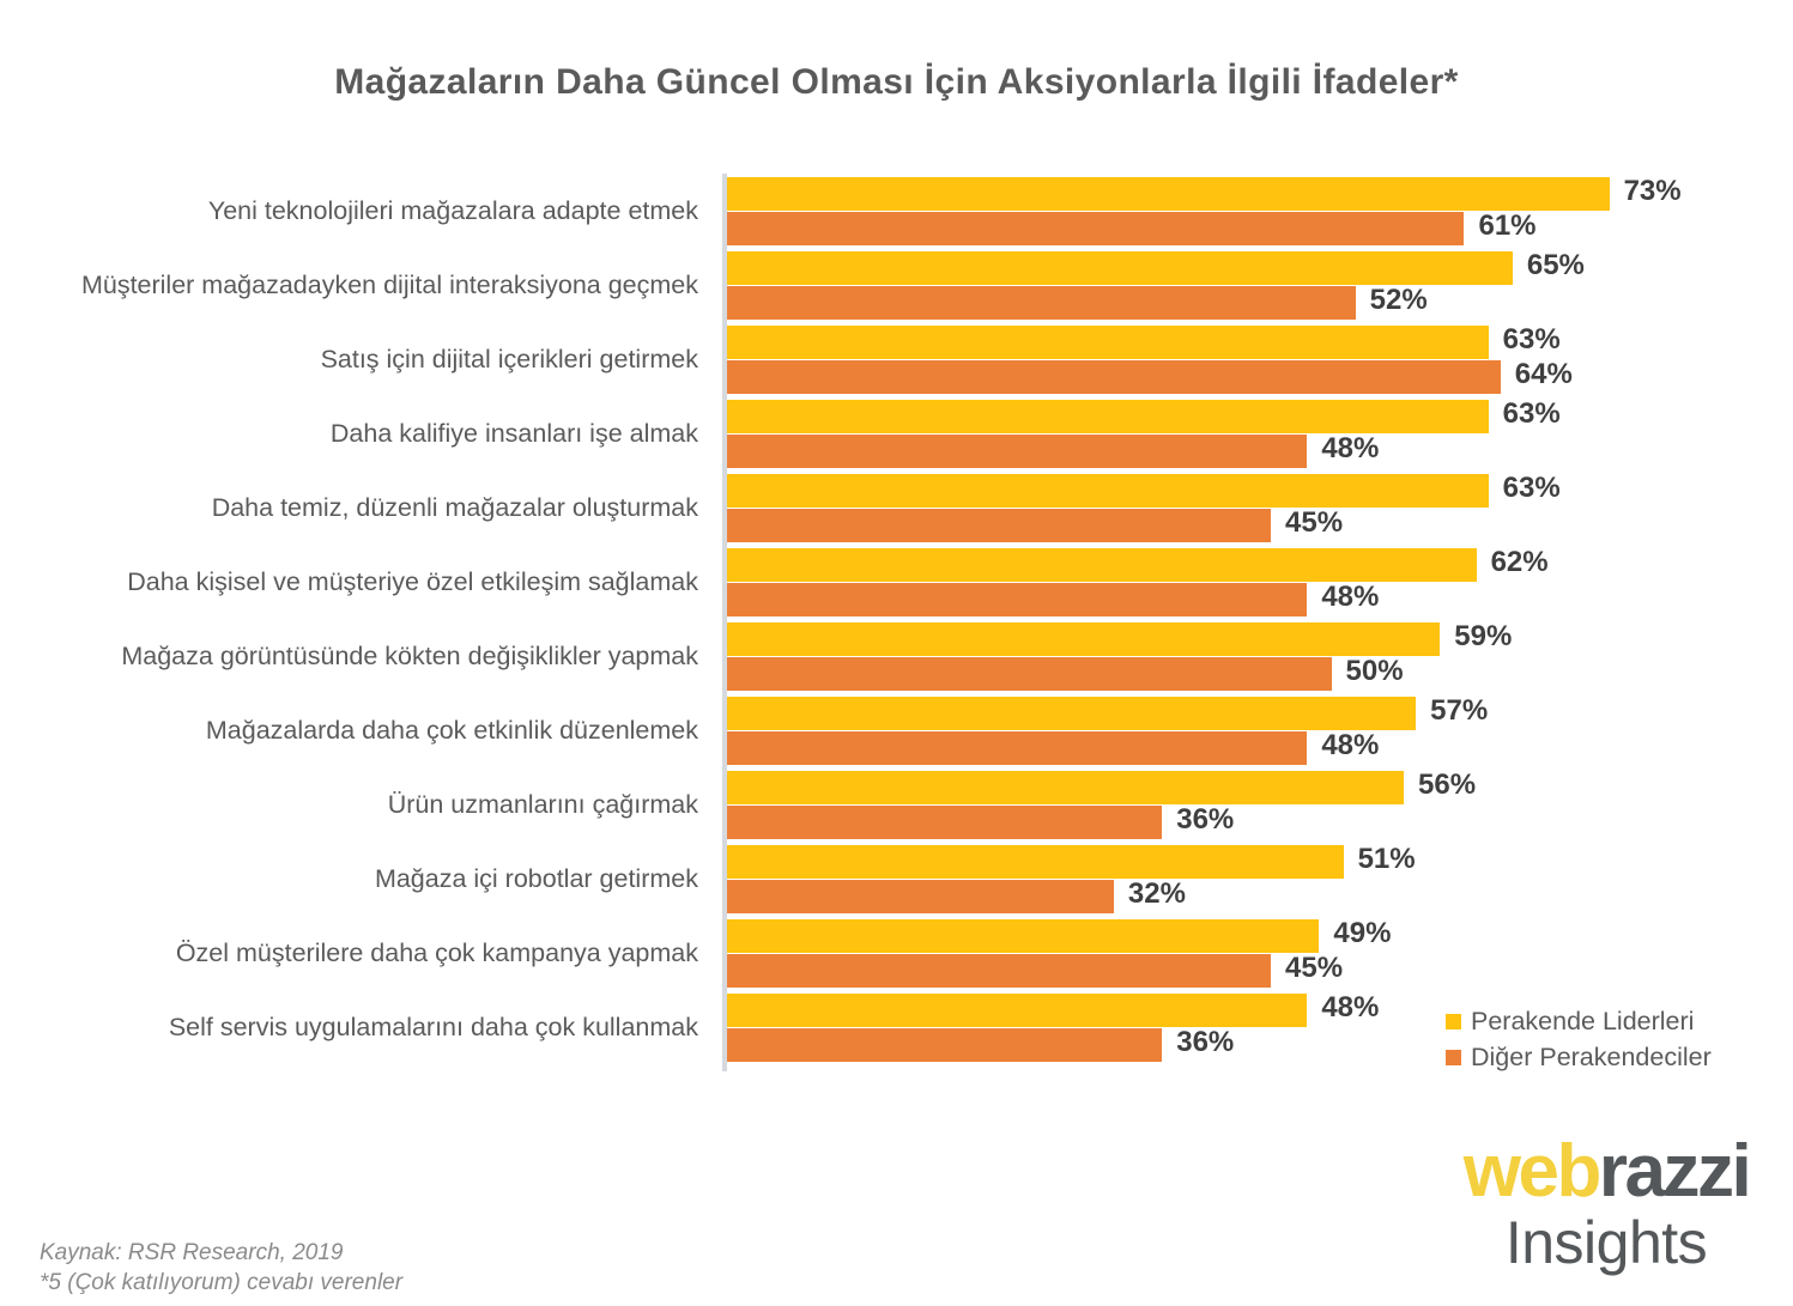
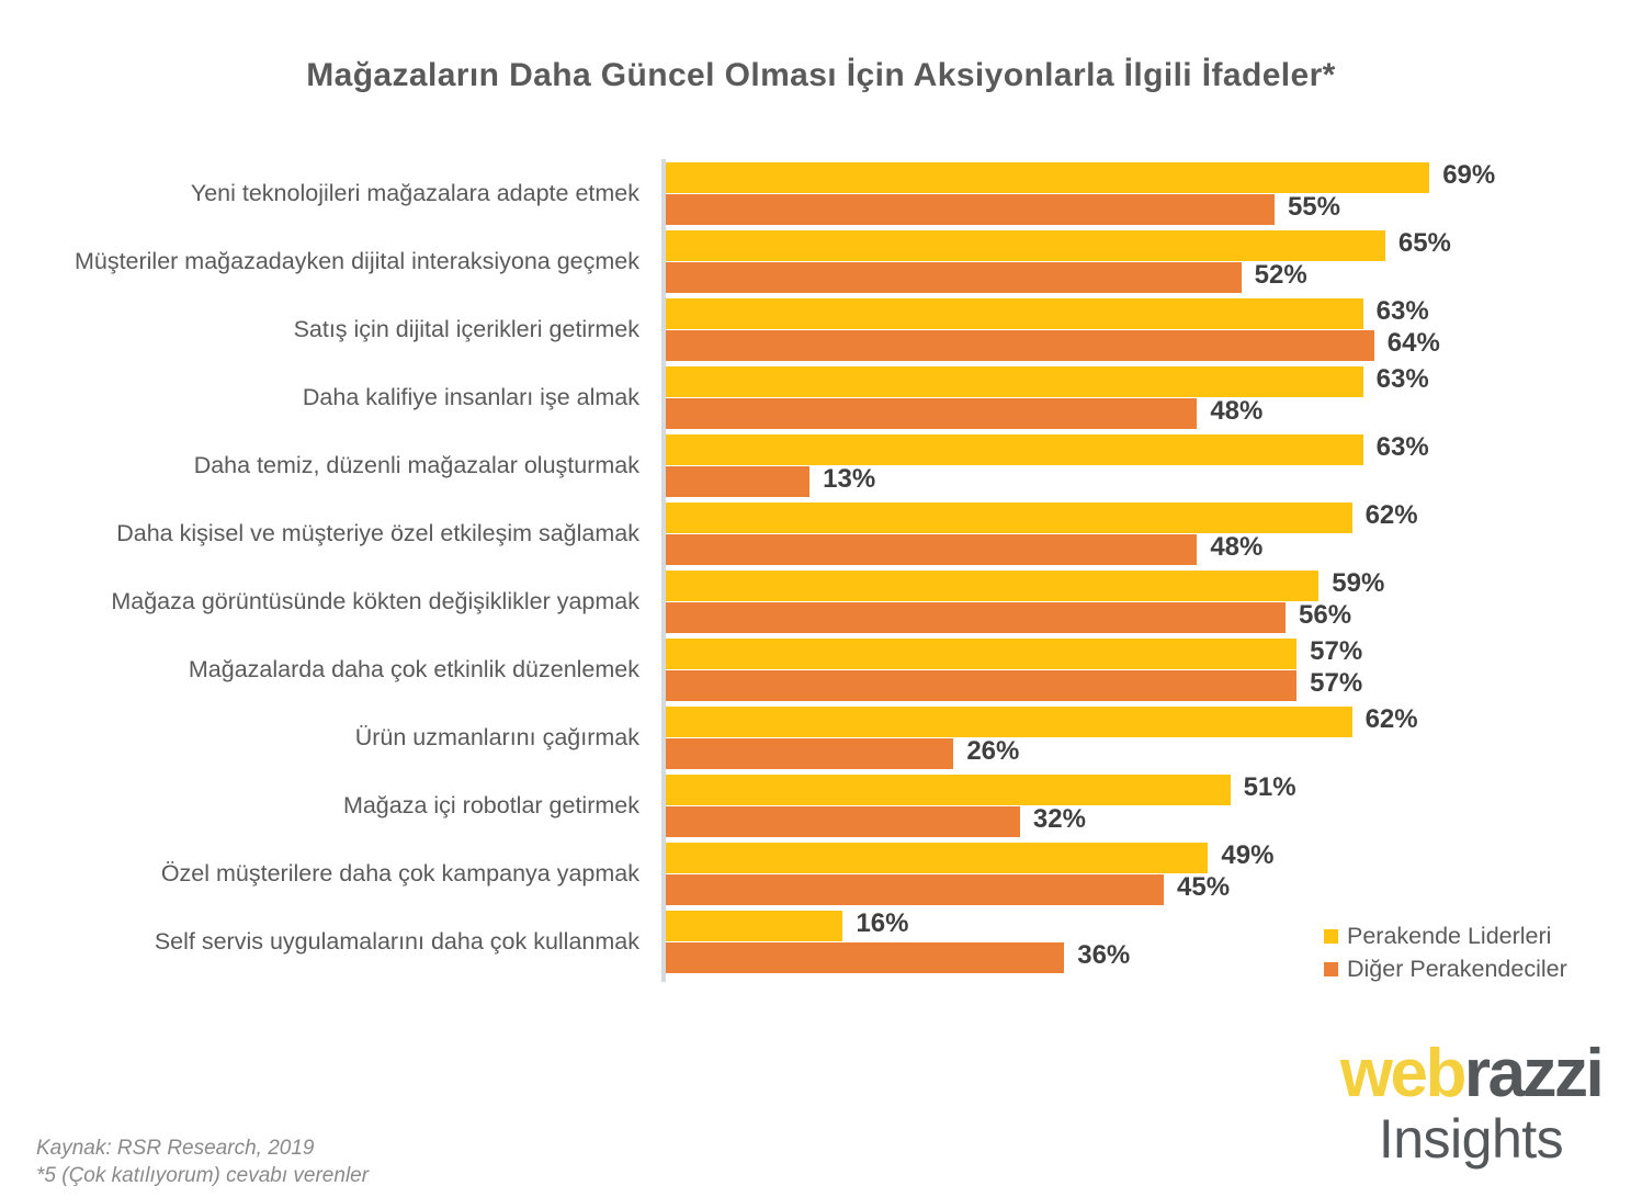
Perakende Liderleri/Yeni teknolojileri mağazalara adapte etmek: 73% -> 69%
Diğer Perakendeciler/Yeni teknolojileri mağazalara adapte etmek: 61% -> 55%
Diğer Perakendeciler/Daha temiz, düzenli mağazalar oluşturmak: 45% -> 13%
Diğer Perakendeciler/Mağaza görüntüsünde kökten değişiklikler yapmak: 50% -> 56%
Diğer Perakendeciler/Mağazalarda daha çok etkinlik düzenlemek: 48% -> 57%
Perakende Liderleri/Ürün uzmanlarını çağırmak: 56% -> 62%
Diğer Perakendeciler/Ürün uzmanlarını çağırmak: 36% -> 26%
Perakende Liderleri/Self servis uygulamalarını daha çok kullanmak: 48% -> 16%
